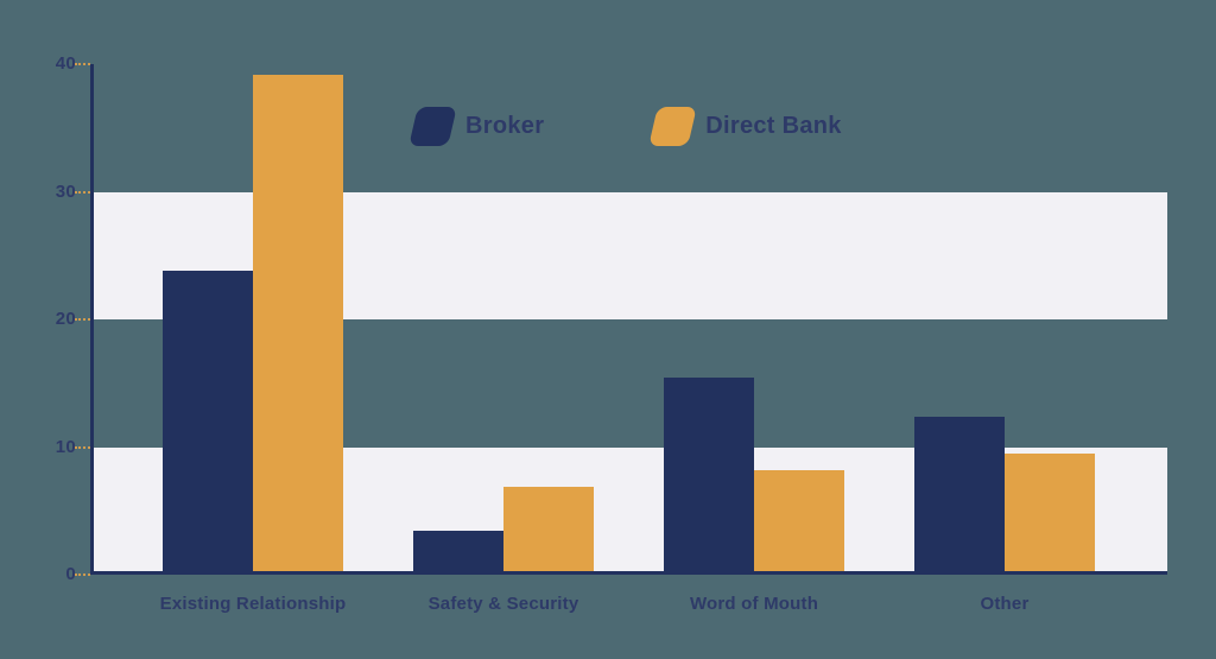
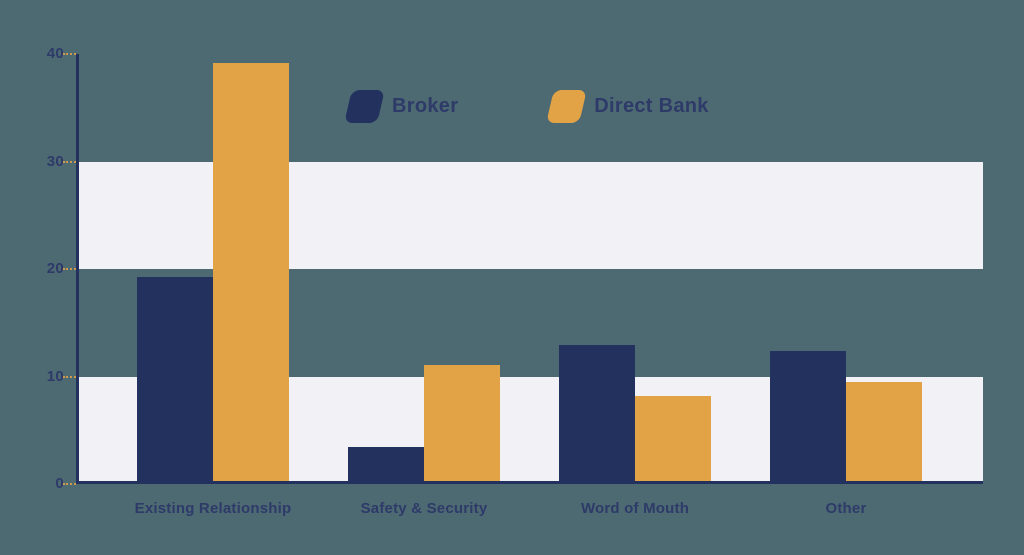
Broker/Existing Relationship: 23.8 -> 19.3
Direct Bank/Safety & Security: 6.9 -> 11.1
Broker/Word of Mouth: 15.4 -> 12.9
